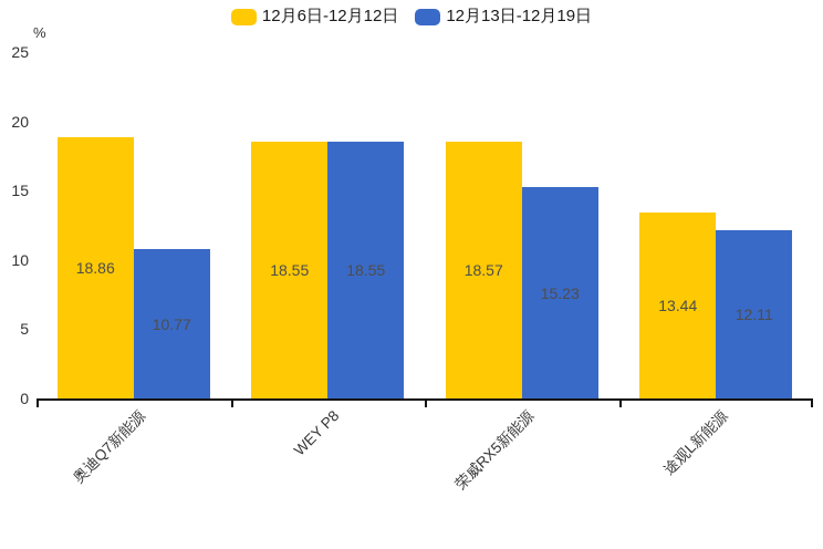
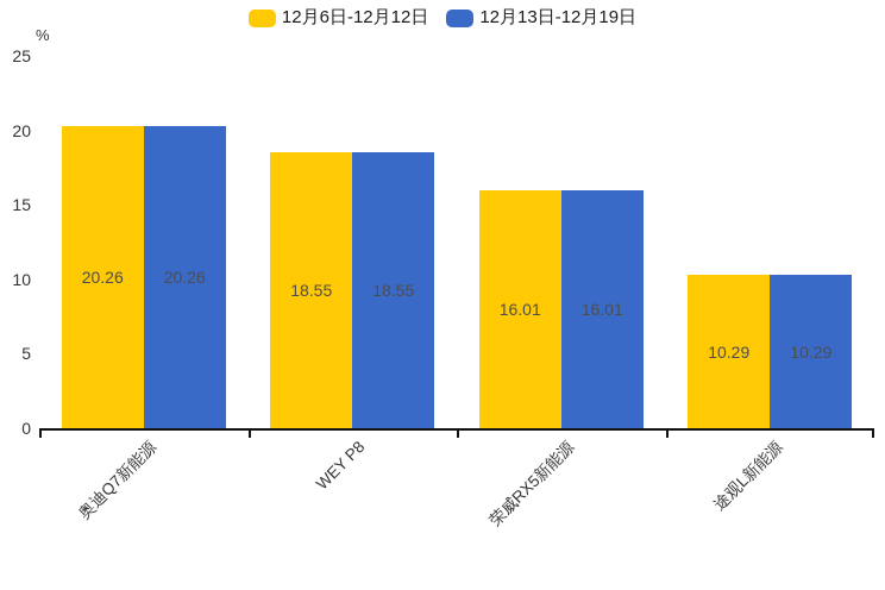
12月6日-12月12日/奥迪Q7新能源: 18.86 -> 20.26
12月13日-12月19日/奥迪Q7新能源: 10.77 -> 20.26
12月6日-12月12日/荣威RX5新能源: 18.57 -> 16.01
12月13日-12月19日/荣威RX5新能源: 15.23 -> 16.01
12月6日-12月12日/途观L新能源: 13.44 -> 10.29
12月13日-12月19日/途观L新能源: 12.11 -> 10.29
